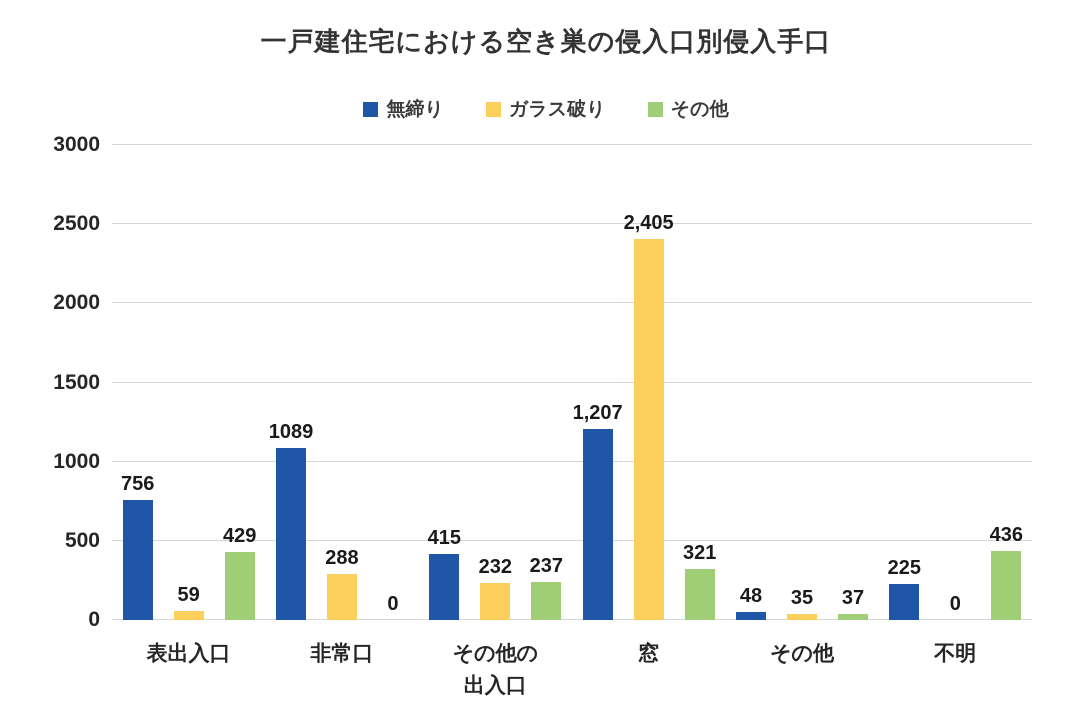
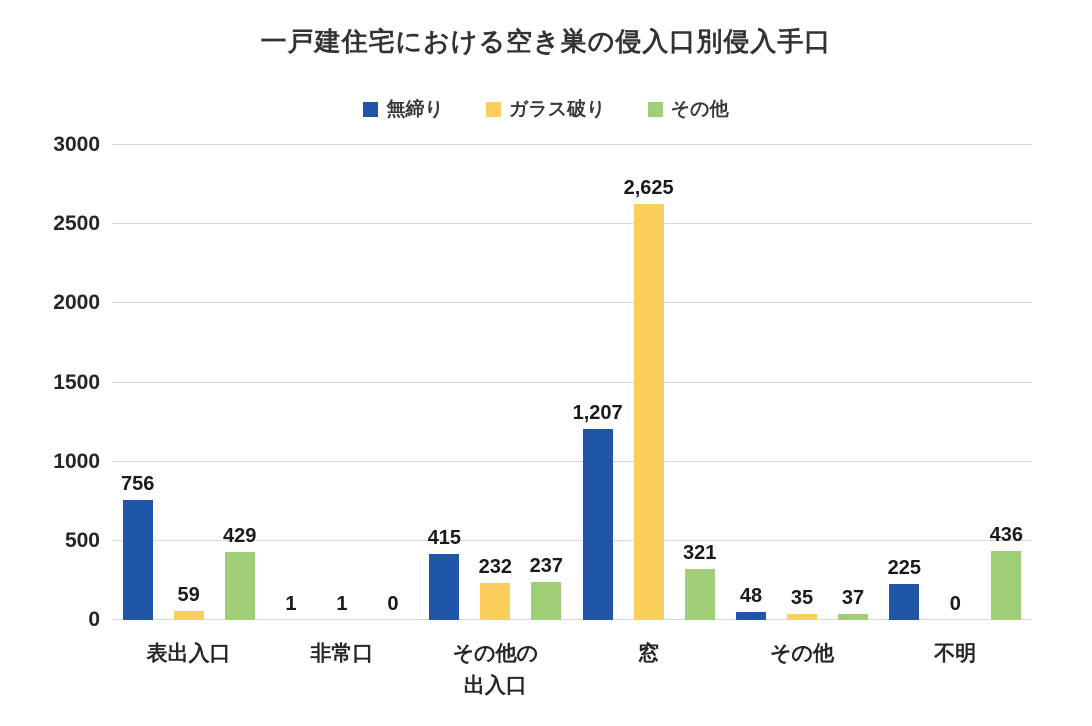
無締り/非常口: 1089 -> 1
ガラス破り/非常口: 288 -> 1
ガラス破り/窓: 2,405 -> 2,625
